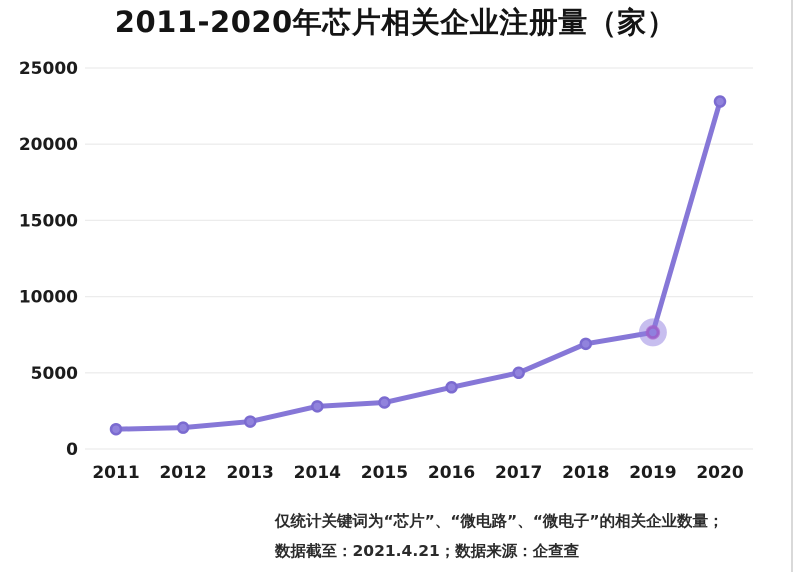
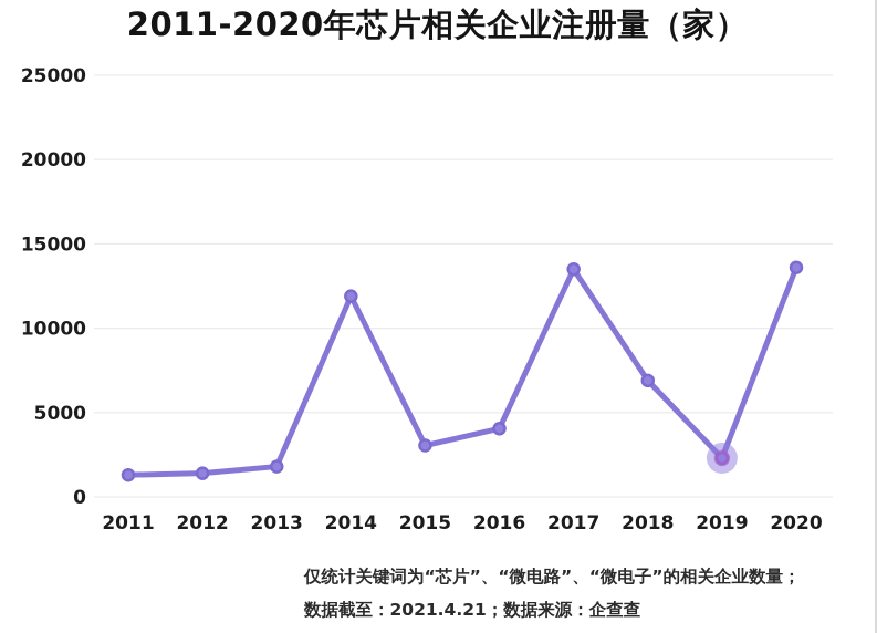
2014: 2800 -> 11900
2017: 5000 -> 13500
2019: 7600 -> 2300
2020: 22800 -> 13600
